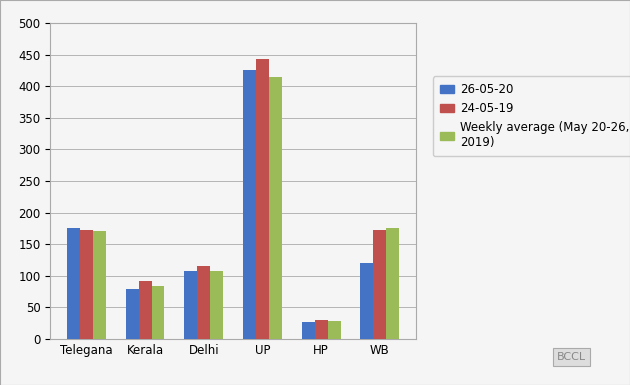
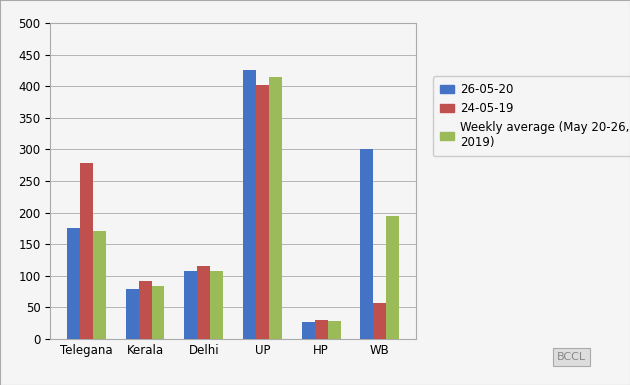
24-05-19/Telegana: 173 -> 278
24-05-19/UP: 443 -> 402
26-05-20/WB: 120 -> 300
24-05-19/WB: 173 -> 56
Weekly average (May 20-26, 2019)/WB: 176 -> 194
